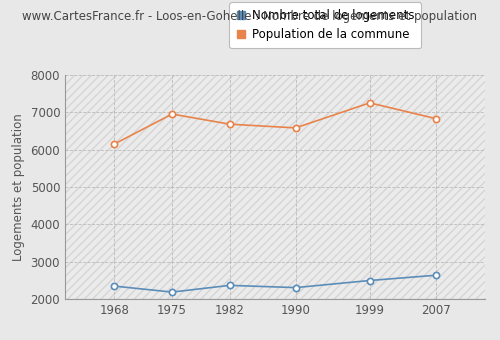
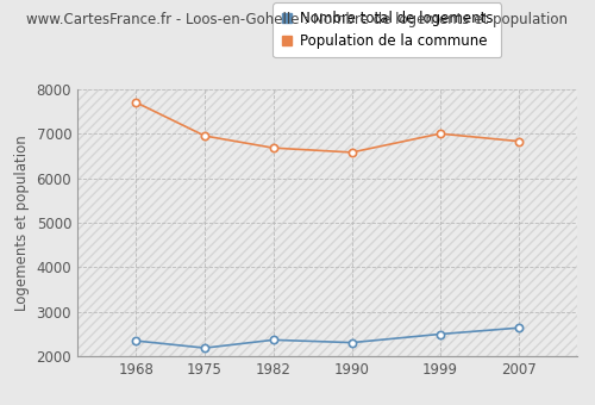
Population de la commune/1968: 6150 -> 7700
Population de la commune/1999: 7250 -> 7000
